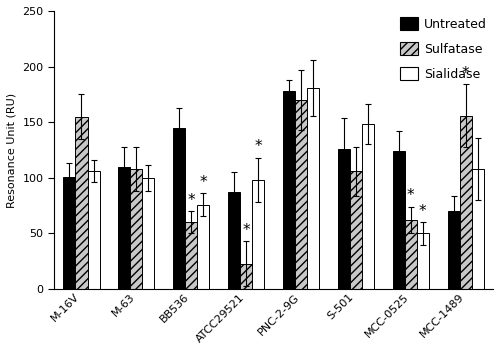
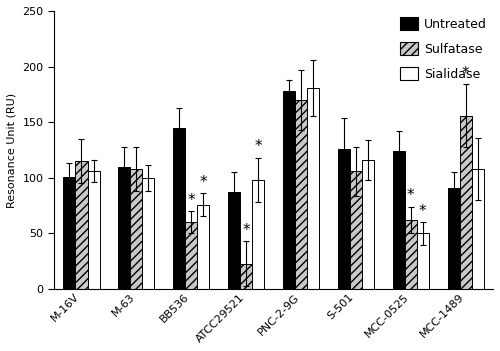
Sulfatase/M-16V: 155 -> 115
Sialidase/S-501: 148 -> 116
Untreated/MCC-1489: 70 -> 91
